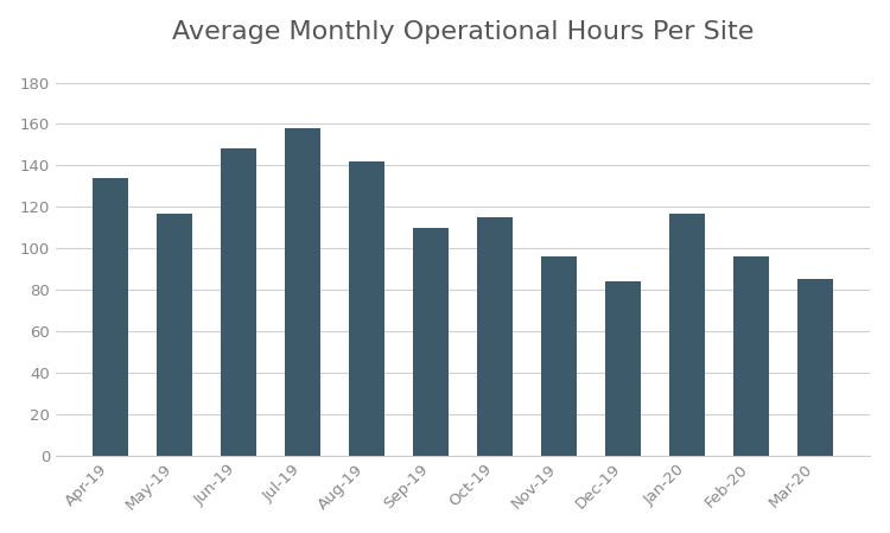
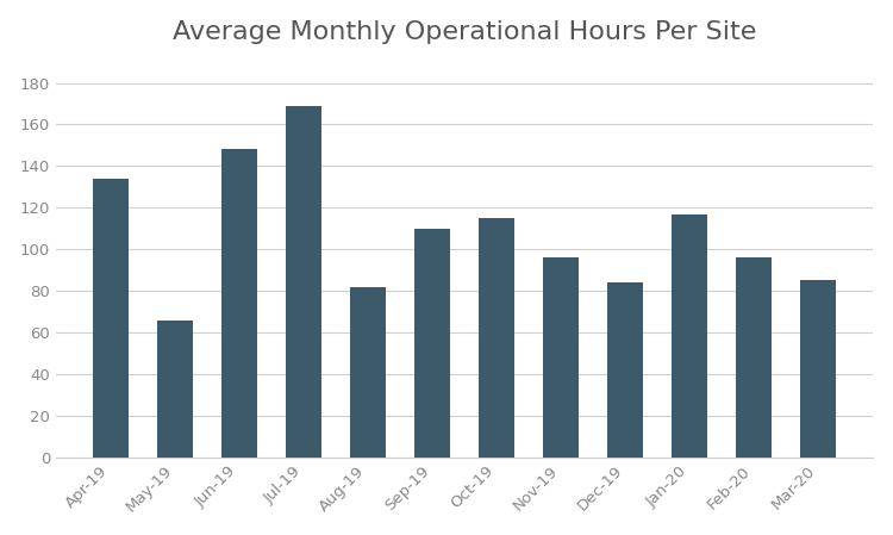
May-19: 117 -> 66
Jul-19: 158 -> 169
Aug-19: 142 -> 82
